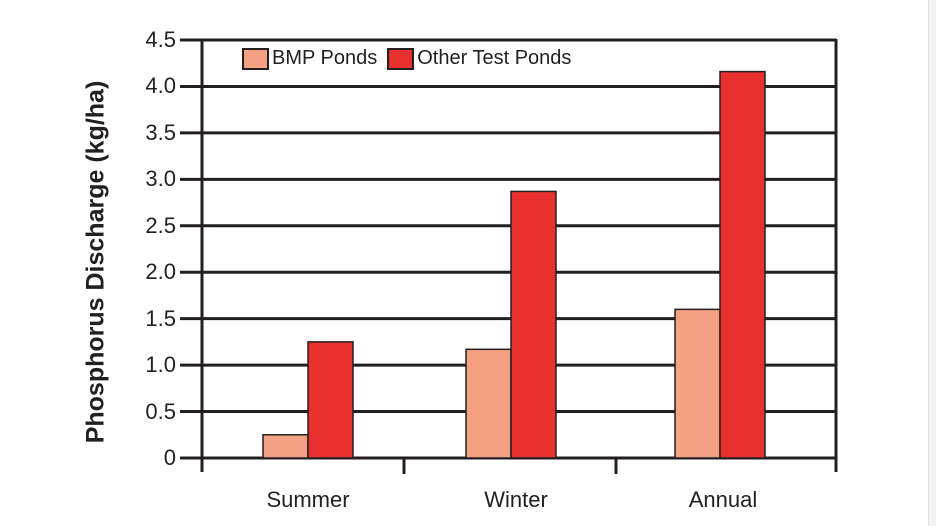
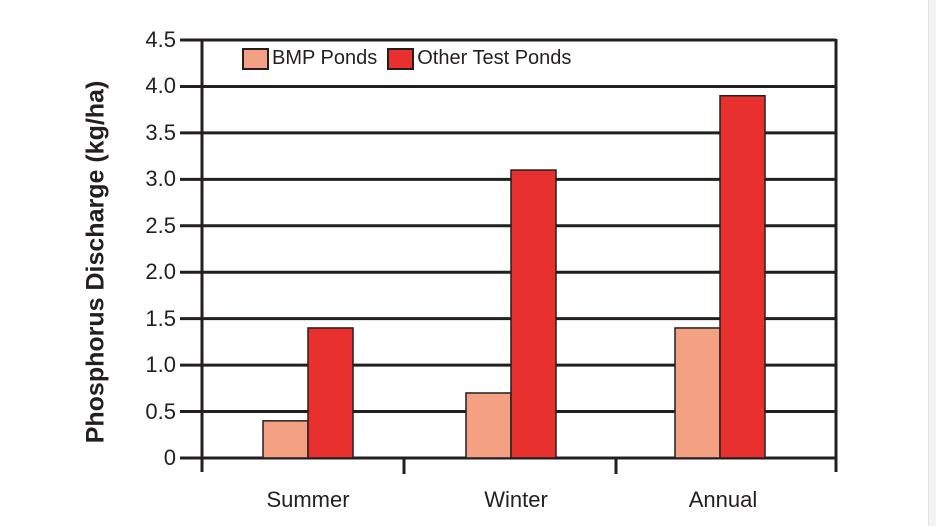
BMP Ponds/Summer: 0.2 -> 0.4
Other Test Ponds/Summer: 1.2 -> 1.4
BMP Ponds/Winter: 1.2 -> 0.7
Other Test Ponds/Winter: 2.9 -> 3.1
BMP Ponds/Annual: 1.6 -> 1.4
Other Test Ponds/Annual: 4.2 -> 3.9
